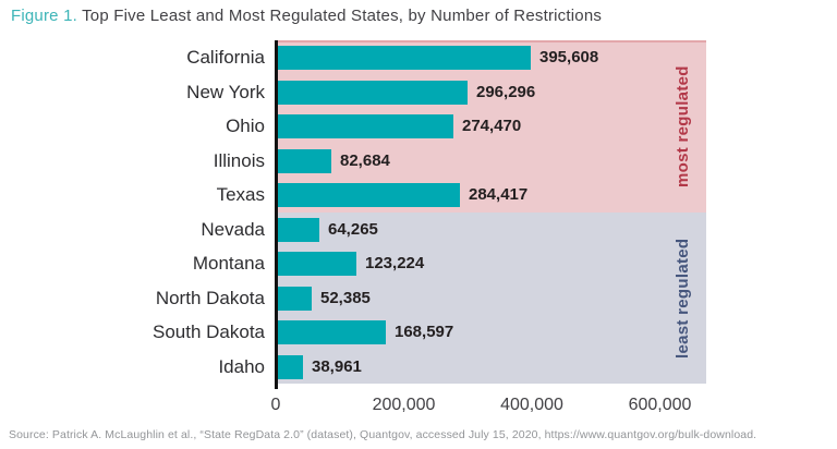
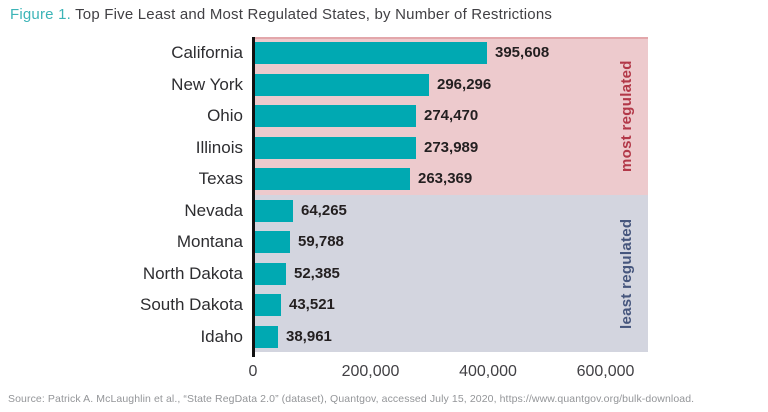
Illinois: 82,684 -> 273,989
Texas: 284,417 -> 263,369
Montana: 123,224 -> 59,788
South Dakota: 168,597 -> 43,521
